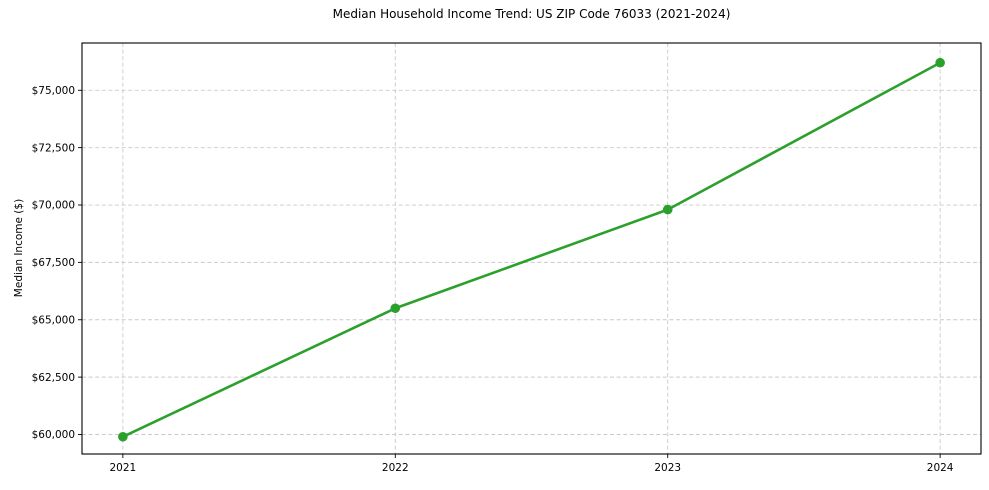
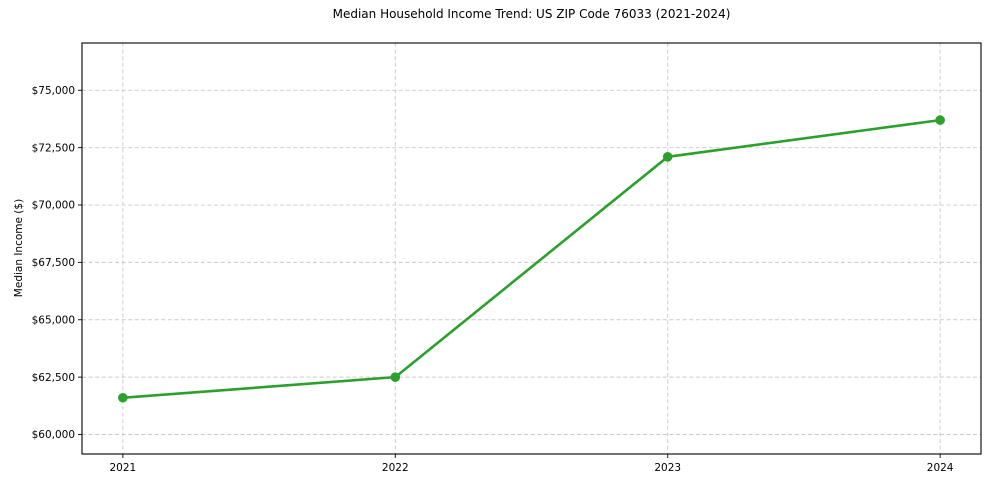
2021: $59900 -> $61600
2022: $65500 -> $62500
2023: $69800 -> $72100
2024: $76200 -> $73700
